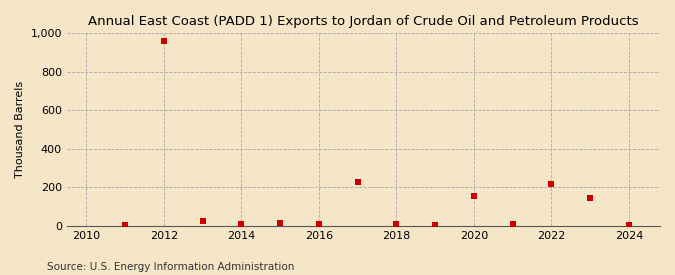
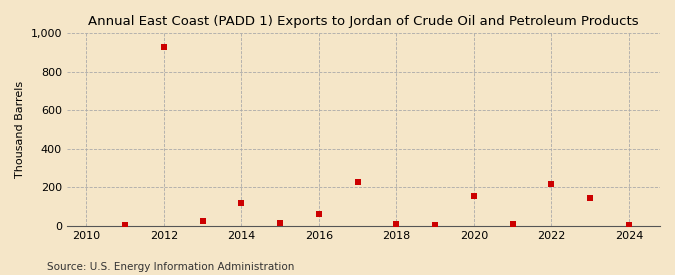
2012: 960 -> 930
2014: 10 -> 120
2016: 10 -> 60
